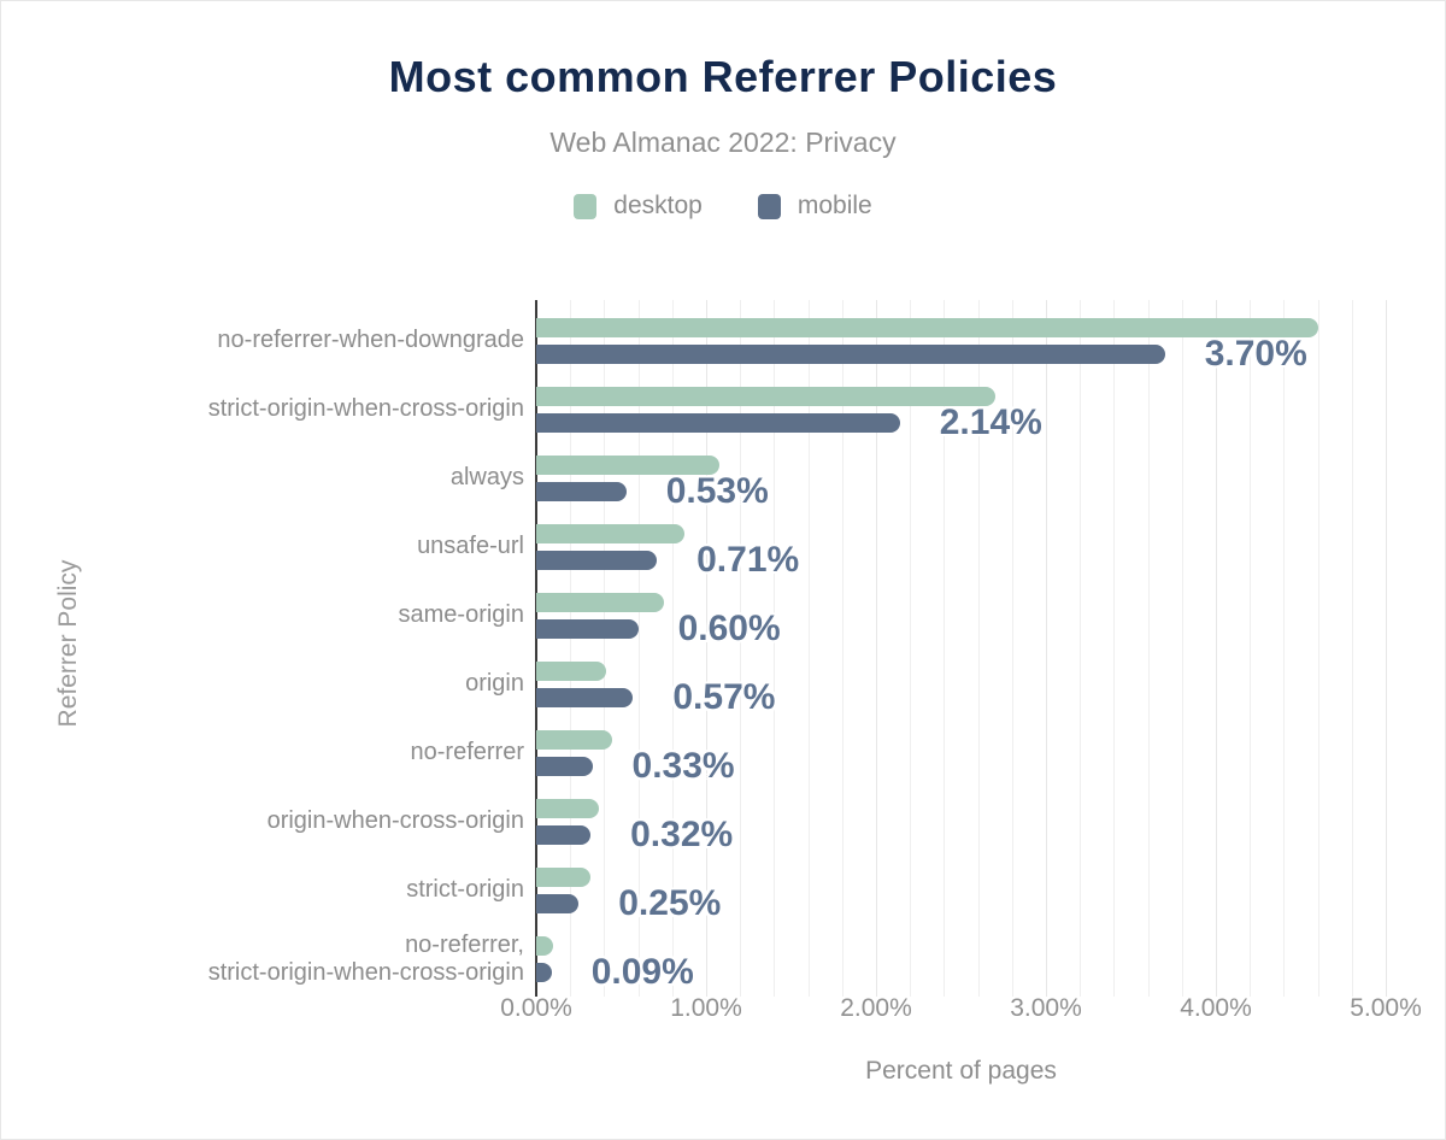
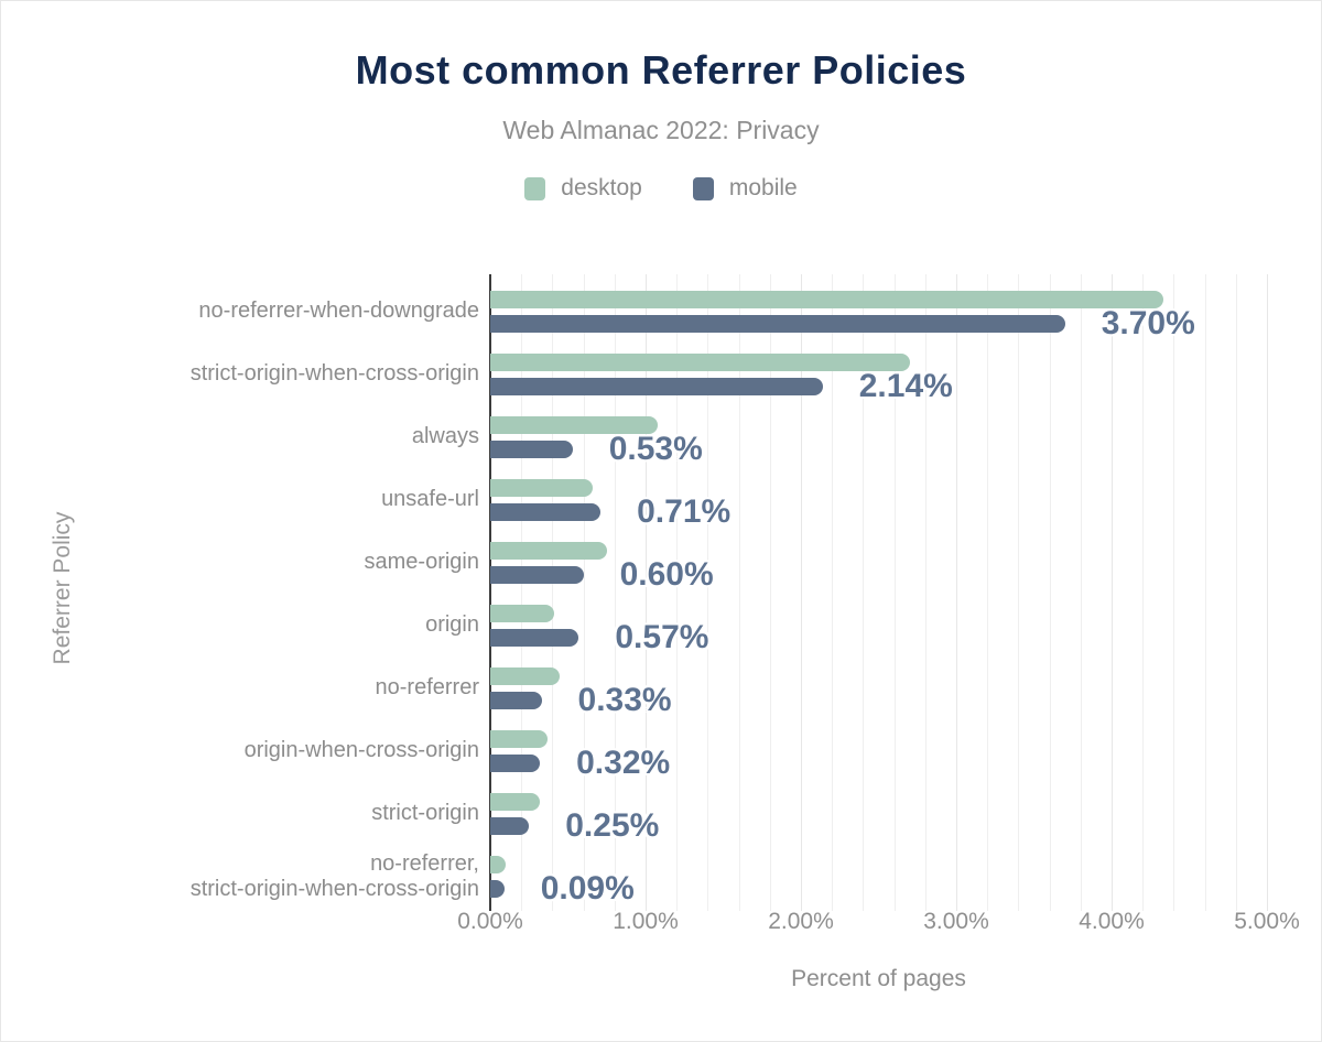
desktop/no-referrer-when-downgrade: 4.60% -> 4.33%
desktop/unsafe-url: 0.87% -> 0.66%
